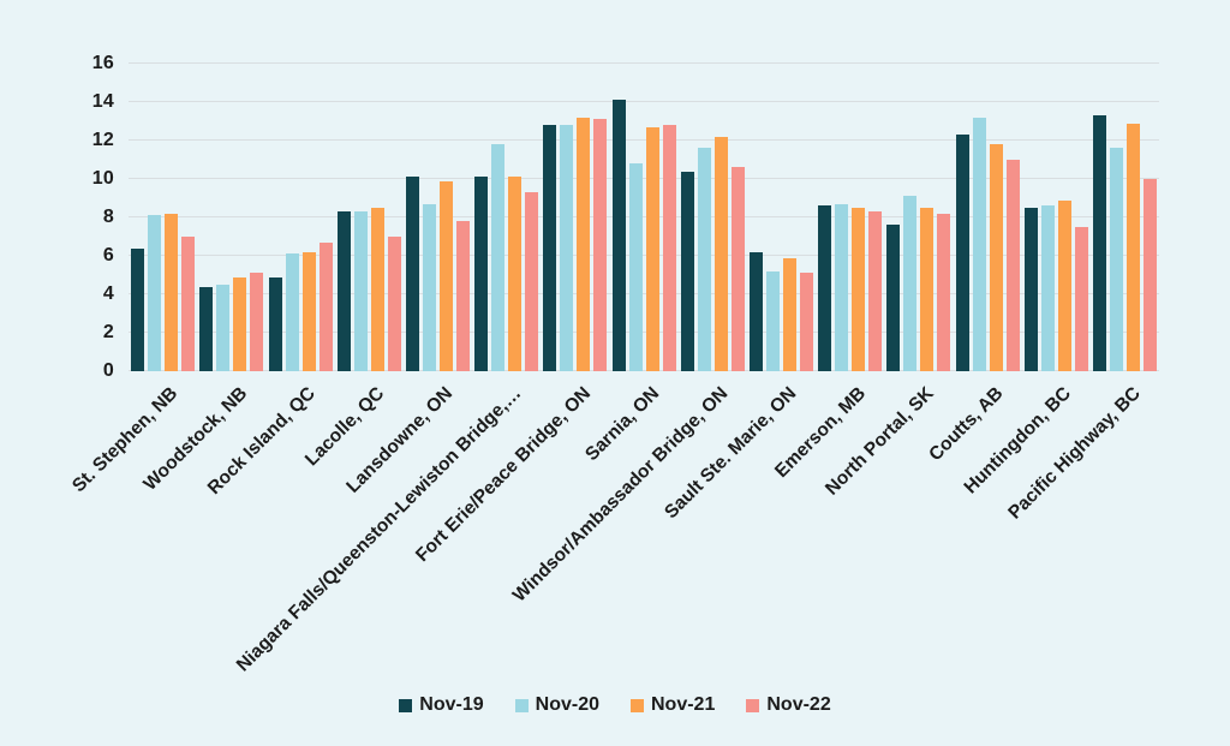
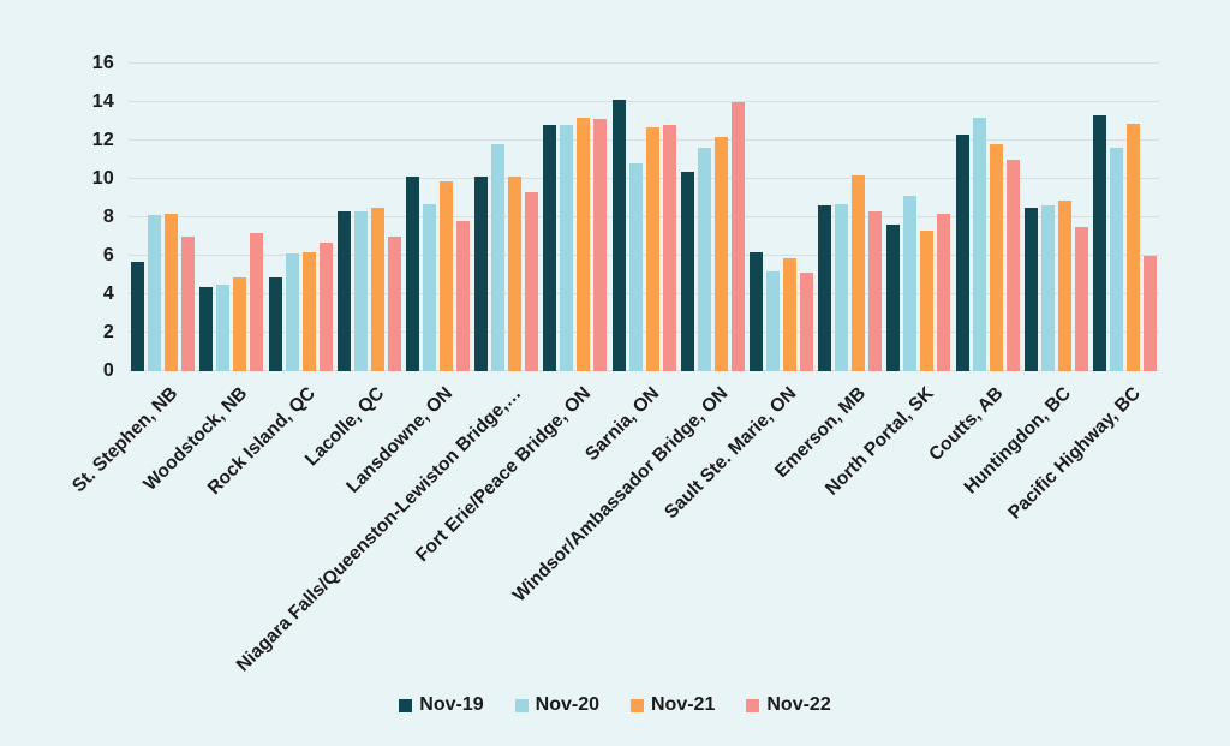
Nov-19/St. Stephen, NB: 6.4 -> 5.7
Nov-22/Woodstock, NB: 5.1 -> 7.2
Nov-22/Windsor/Ambassador Bridge, ON: 10.6 -> 14.0
Nov-21/Emerson, MB: 8.5 -> 10.2
Nov-21/North Portal, SK: 8.5 -> 7.3
Nov-22/Pacific Highway, BC: 10.0 -> 6.0
